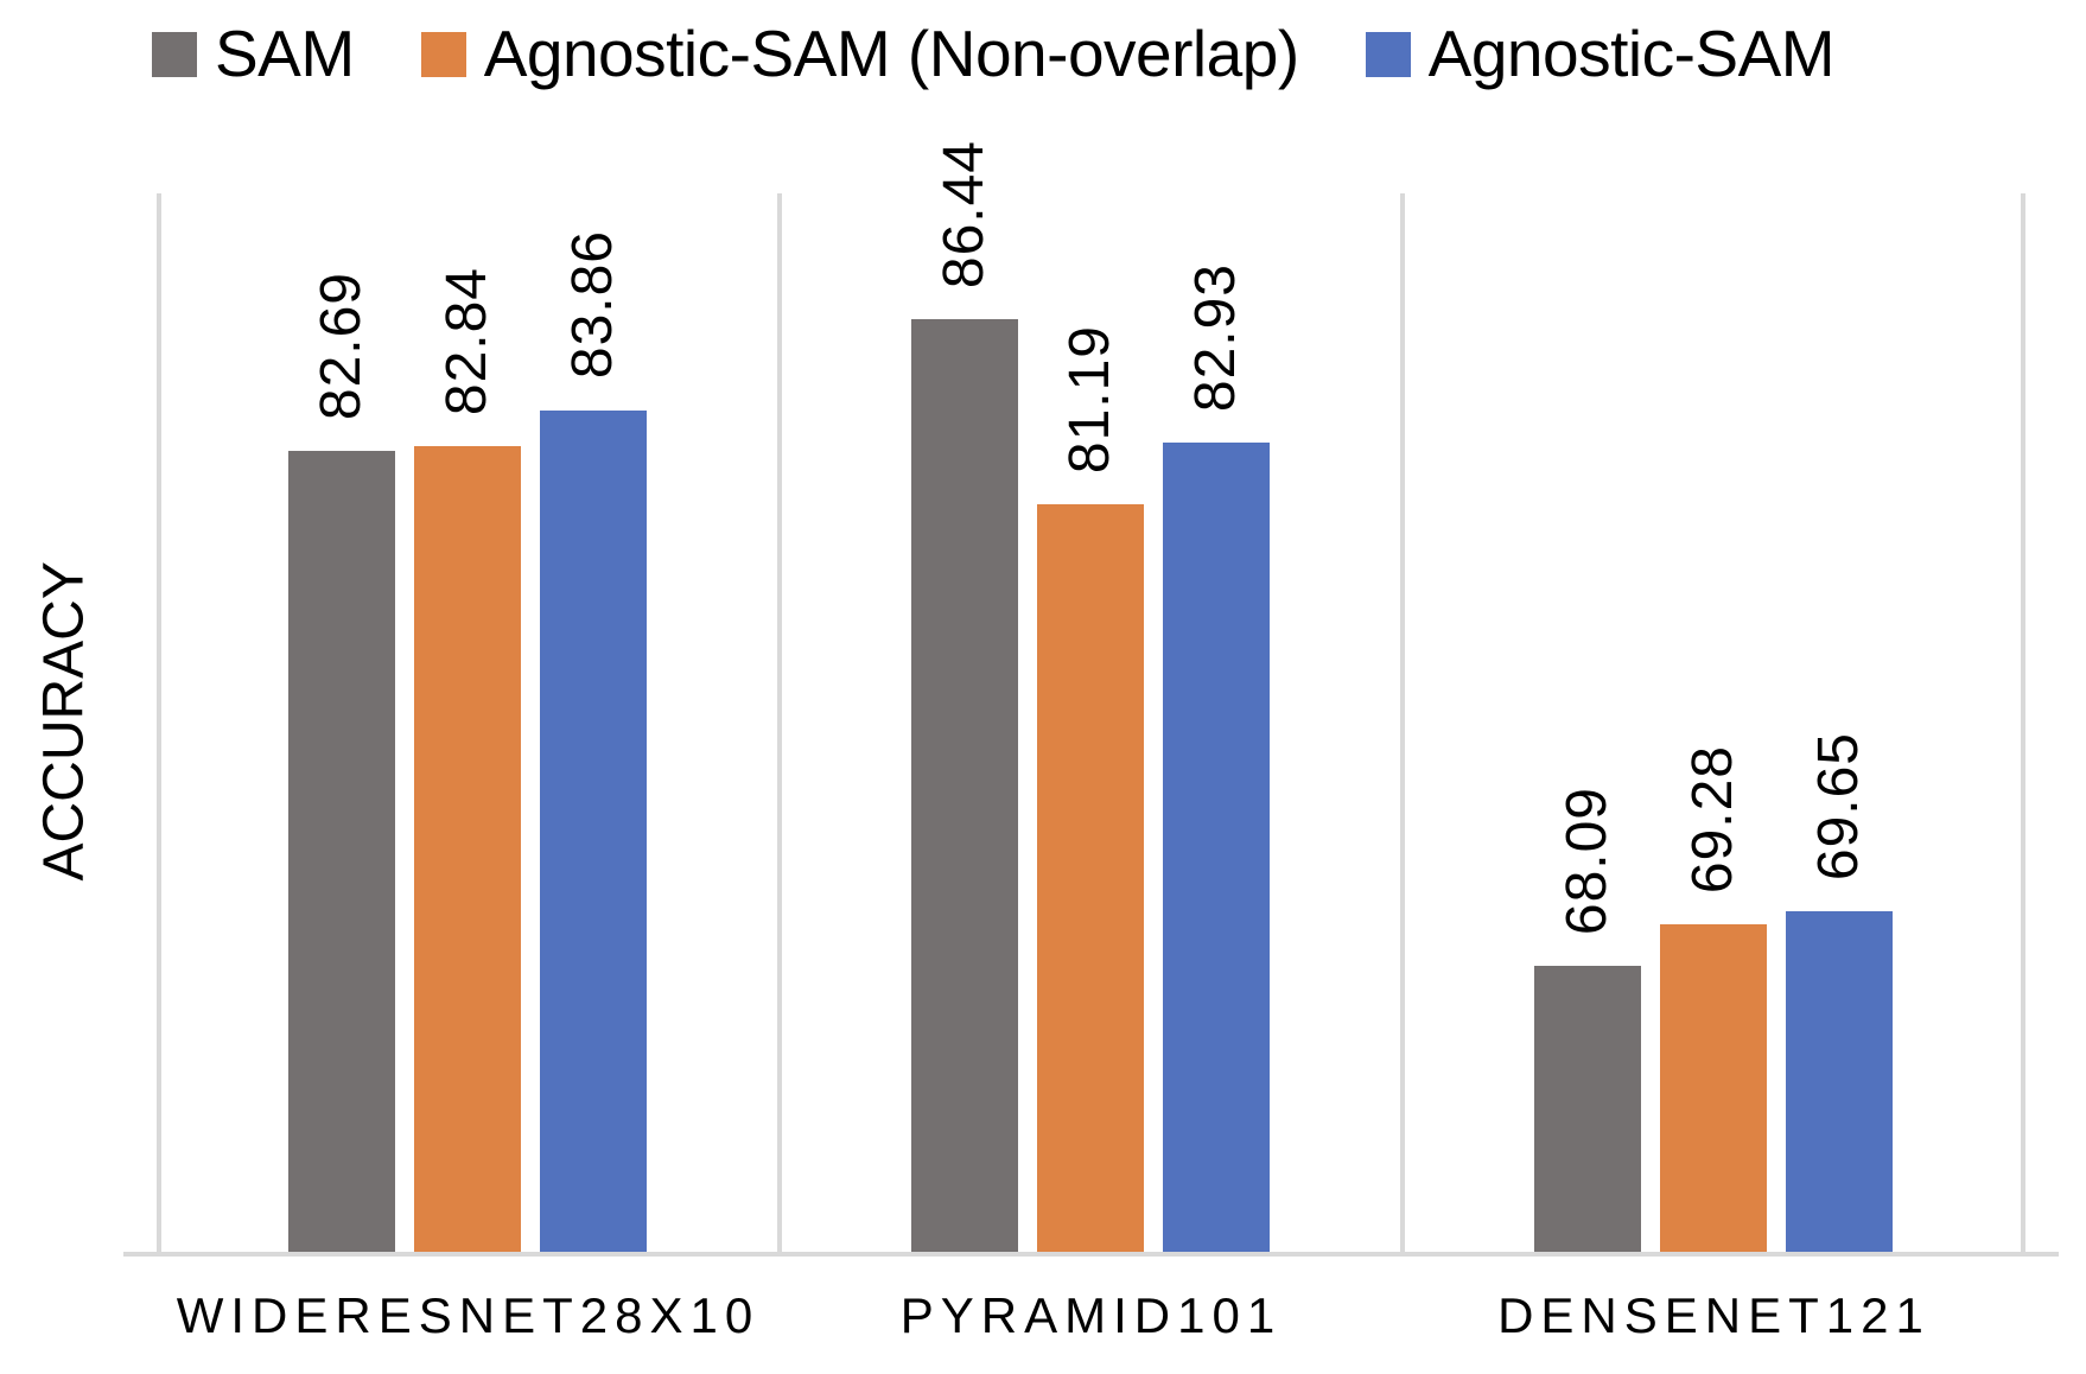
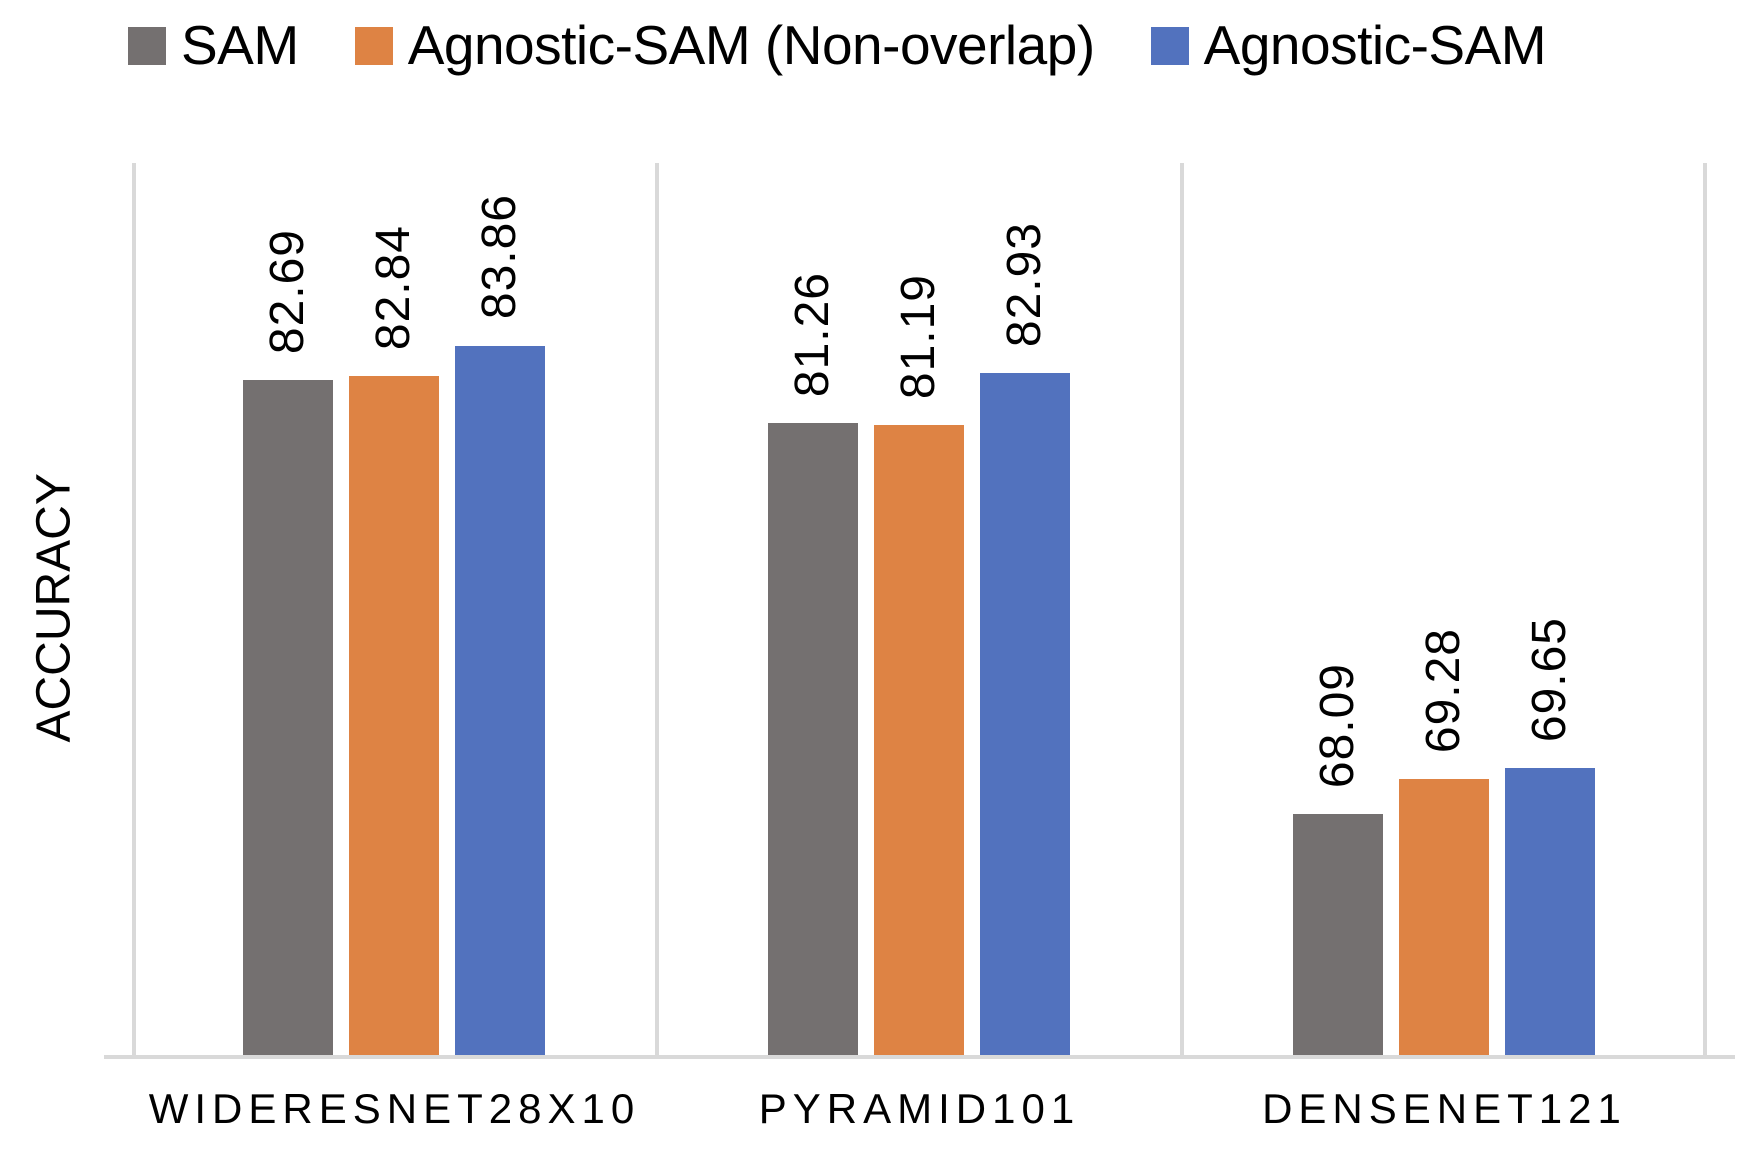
SAM/PYRAMID101: 86.44 -> 81.26
